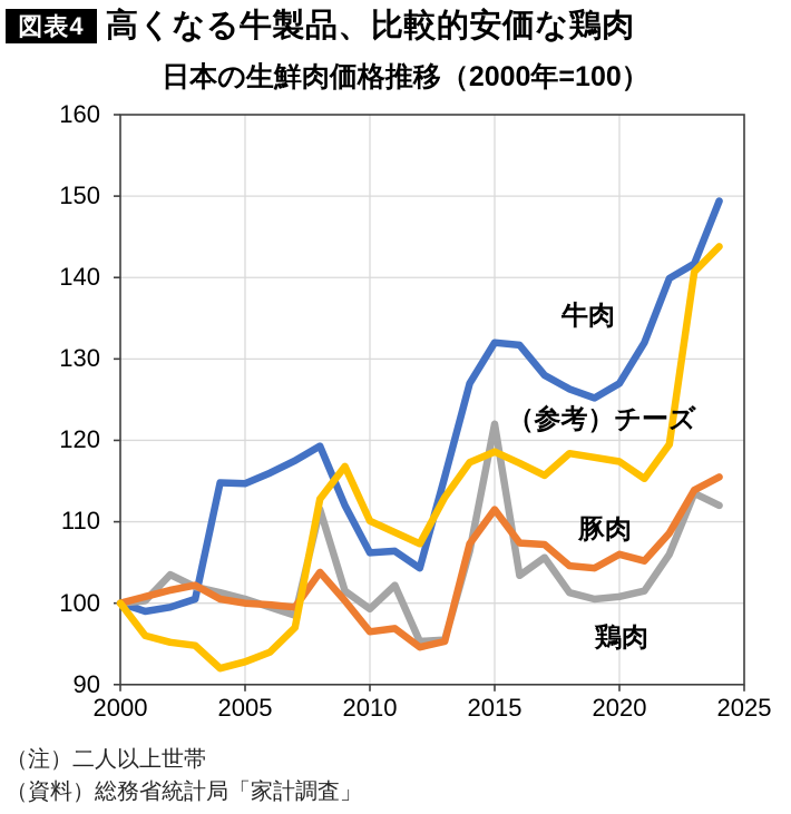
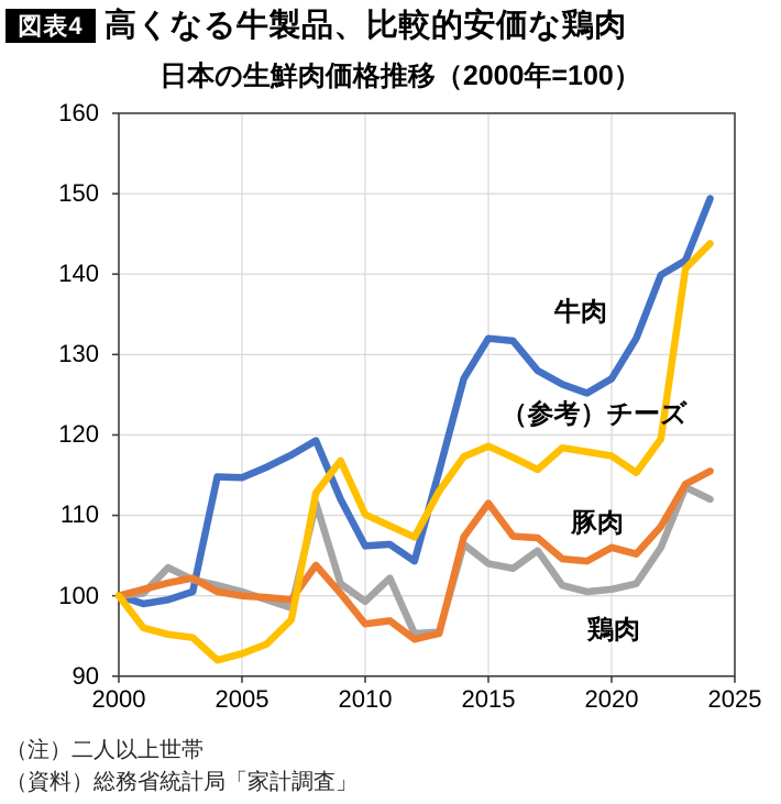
鶏肉/2015: 122 -> 104
